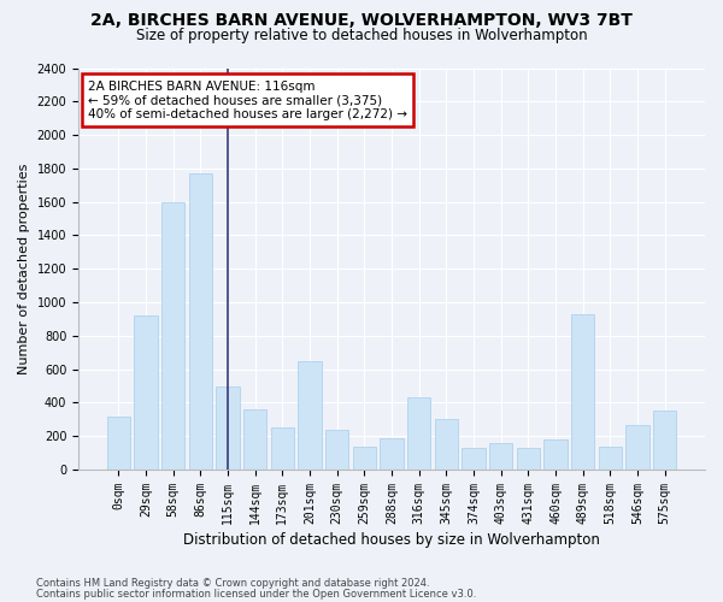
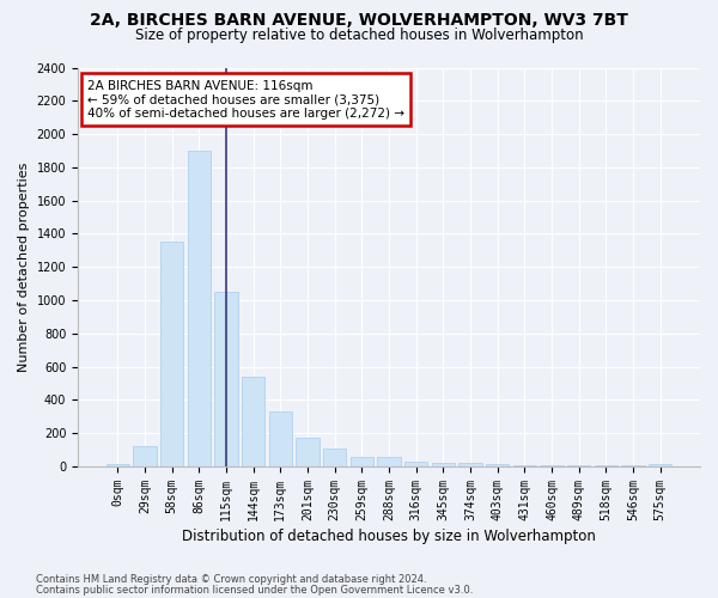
0sqm: 320 -> 20
29sqm: 920 -> 120
58sqm: 1600 -> 1350
86sqm: 1770 -> 1900
115sqm: 500 -> 1050
144sqm: 360 -> 540
173sqm: 250 -> 340
201sqm: 650 -> 170
230sqm: 240 -> 100
259sqm: 140 -> 60
288sqm: 190 -> 60
316sqm: 430 -> 30
345sqm: 300 -> 20
374sqm: 130 -> 20
403sqm: 160 -> 20
431sqm: 130 -> 10
460sqm: 180 -> 0
489sqm: 930 -> 10
518sqm: 140 -> 0
546sqm: 270 -> 0
575sqm: 350 -> 20
